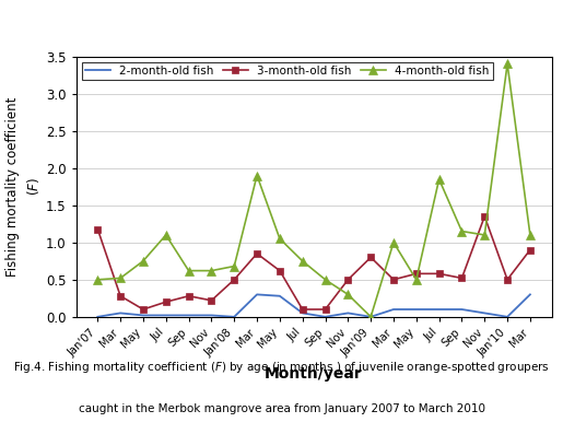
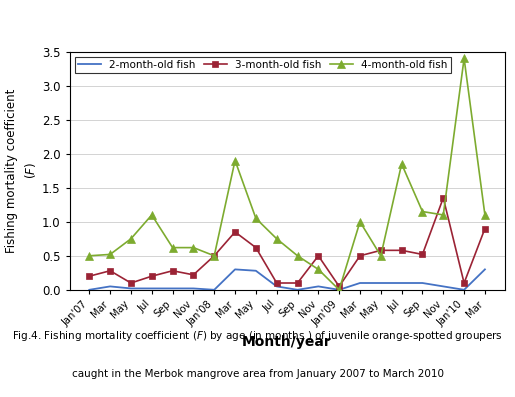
3-month-old fish/Jan'07: 1.18 -> 0.20
4-month-old fish/Jan'08: 0.68 -> 0.50
3-month-old fish/Jan'09: 0.80 -> 0.05
3-month-old fish/Jan'10: 0.50 -> 0.10
